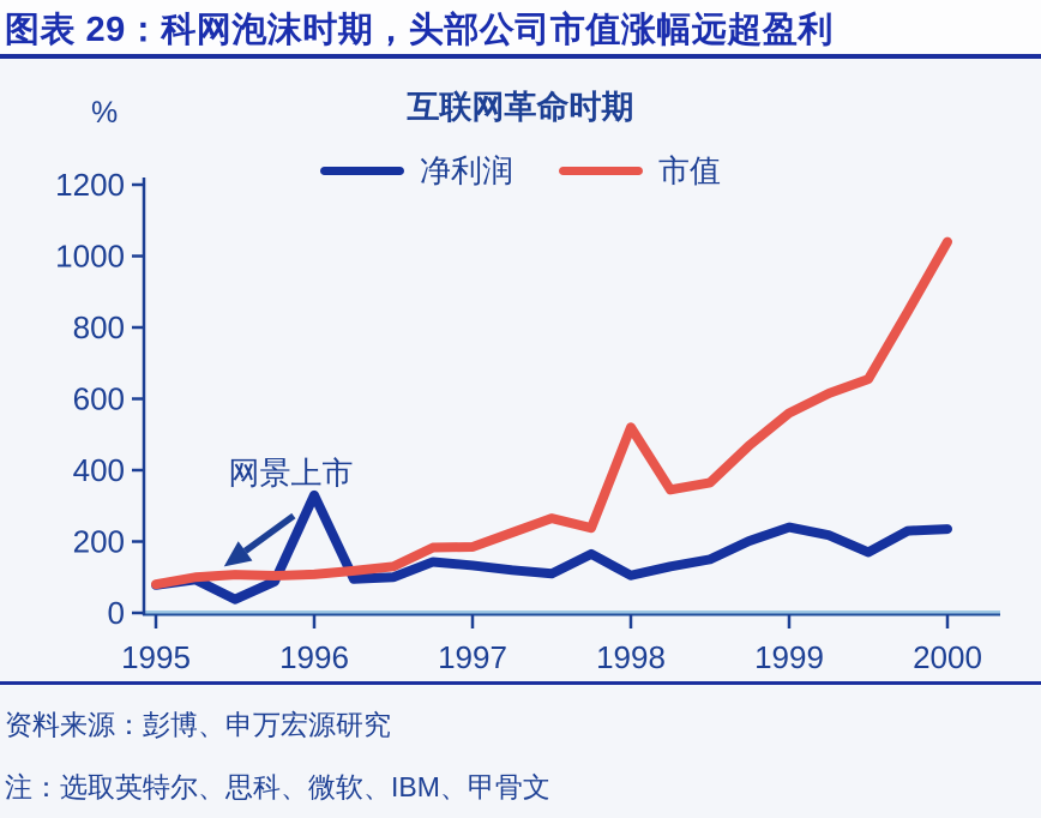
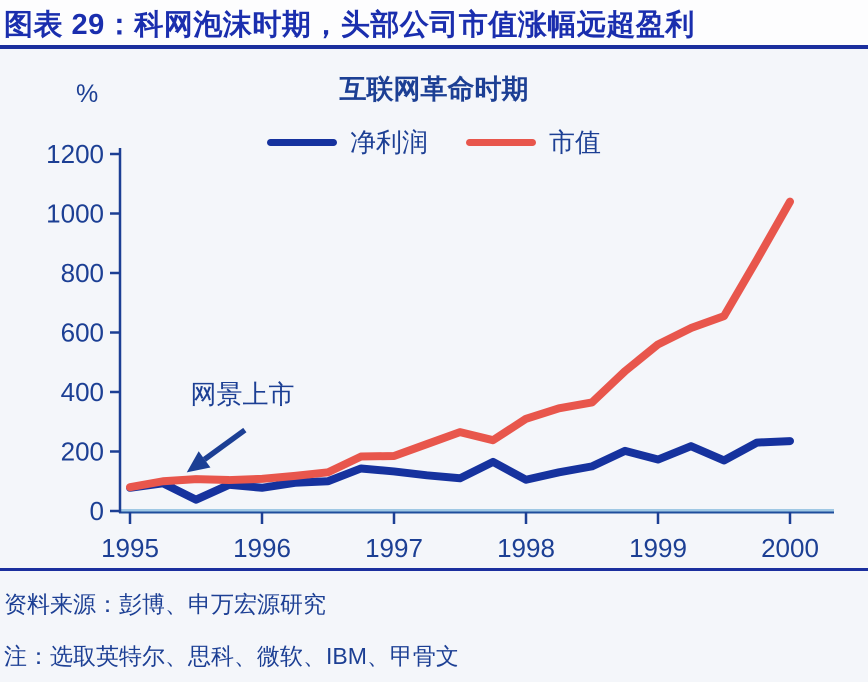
净利润/1996: 330 -> 80
市值/1998: 520 -> 310
净利润/1999: 240 -> 170
